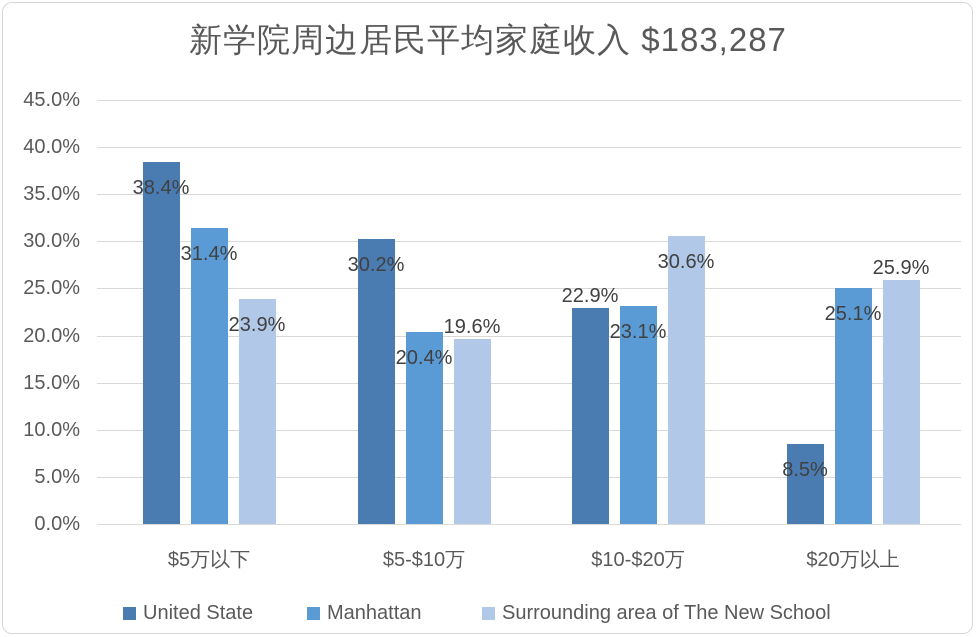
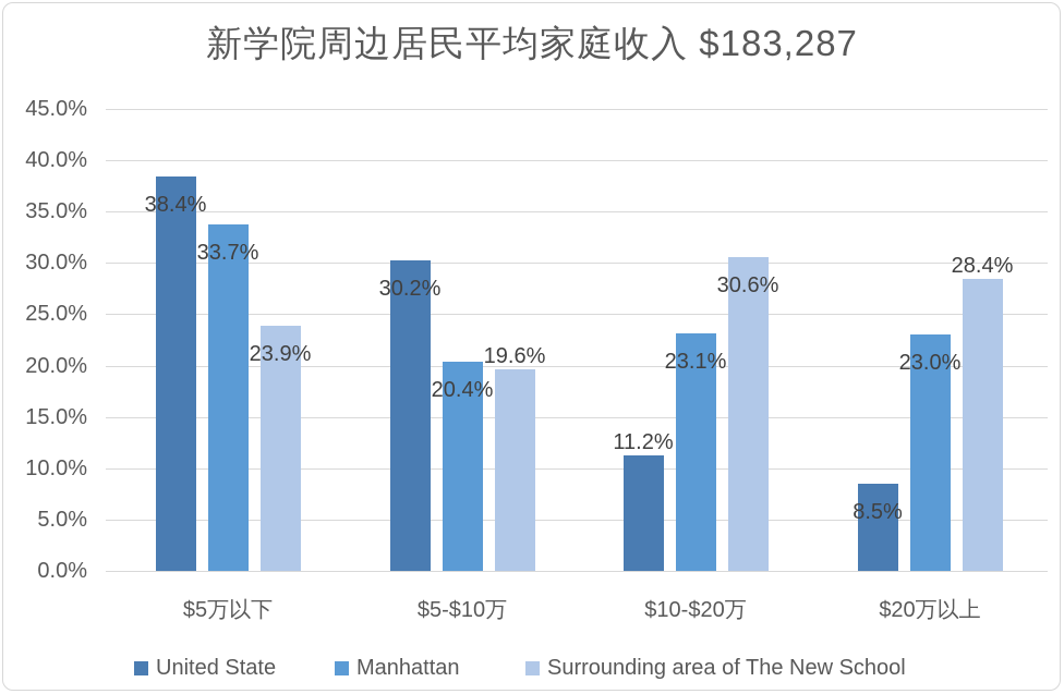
Manhattan/$5万以下: 31.4% -> 33.7%
United State/$10-$20万: 22.9% -> 11.2%
Manhattan/$20万以上: 25.1% -> 23.0%
Surrounding area of The New School/$20万以上: 25.9% -> 28.4%
